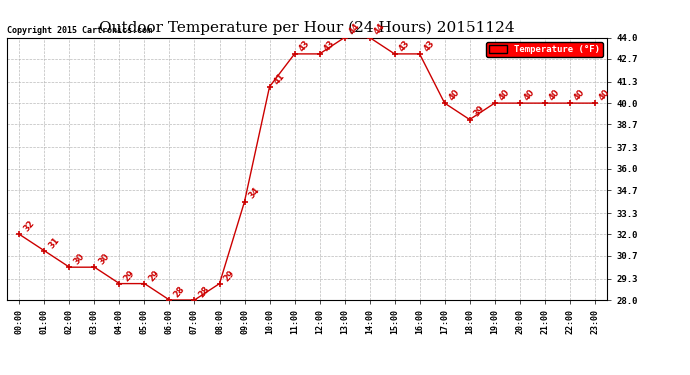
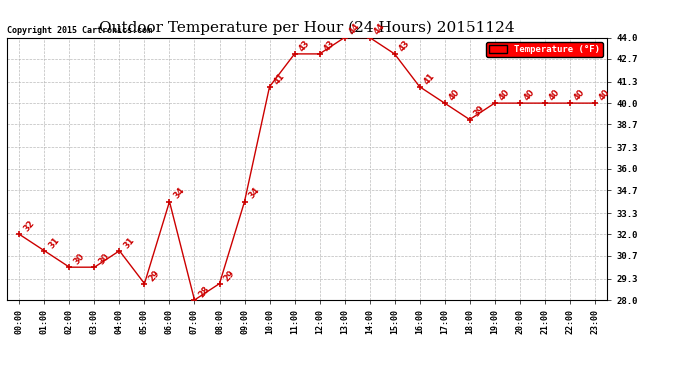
04:00: 29 -> 31
06:00: 28 -> 34
16:00: 43 -> 41
